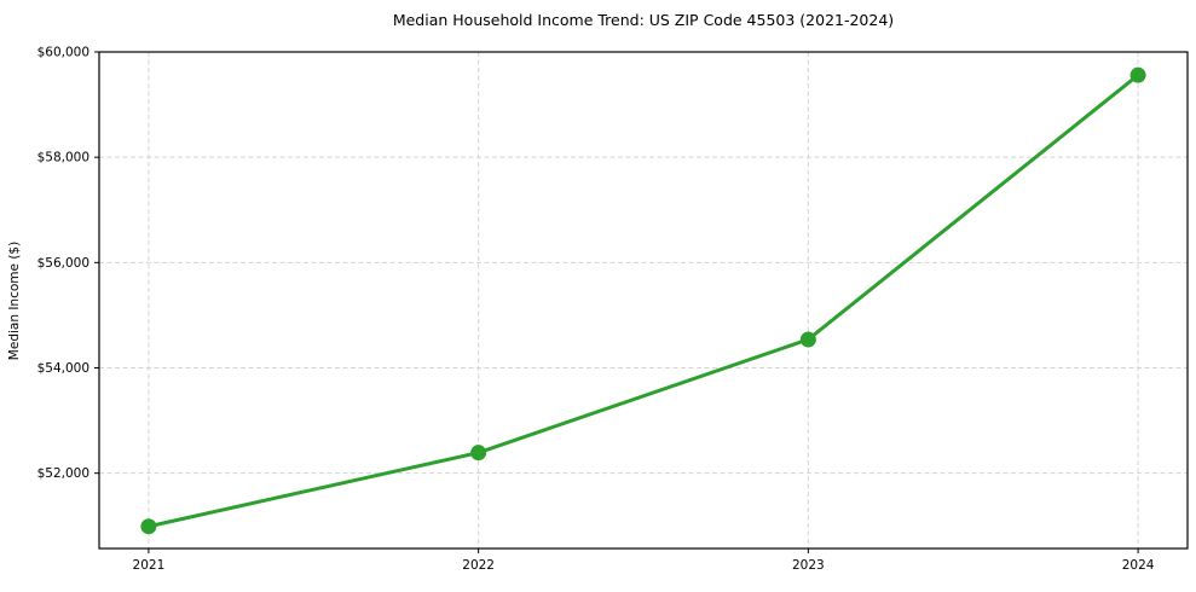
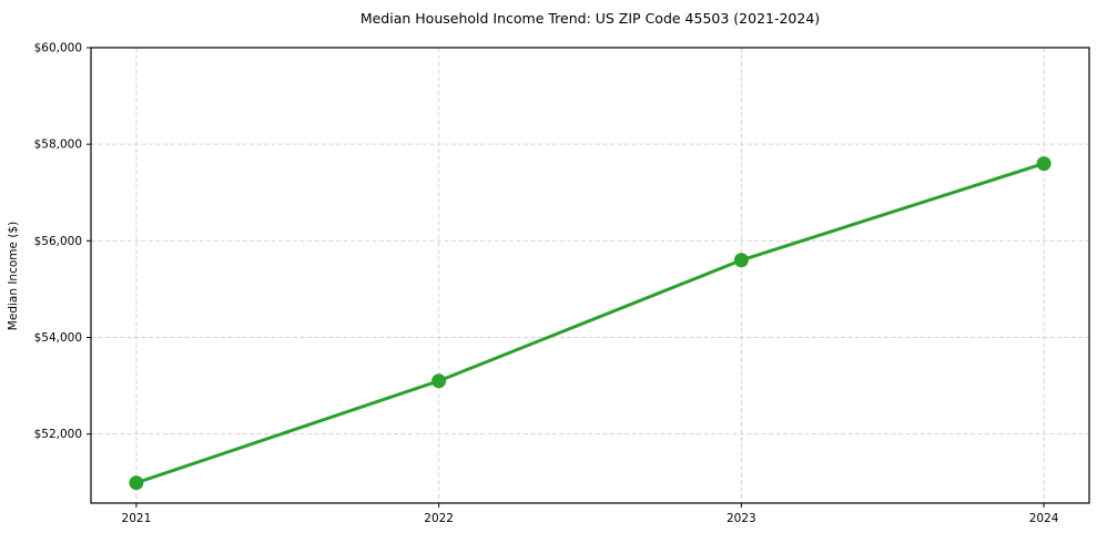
2022: $52400 -> $53100
2023: $54500 -> $55600
2024: $59600 -> $57600
